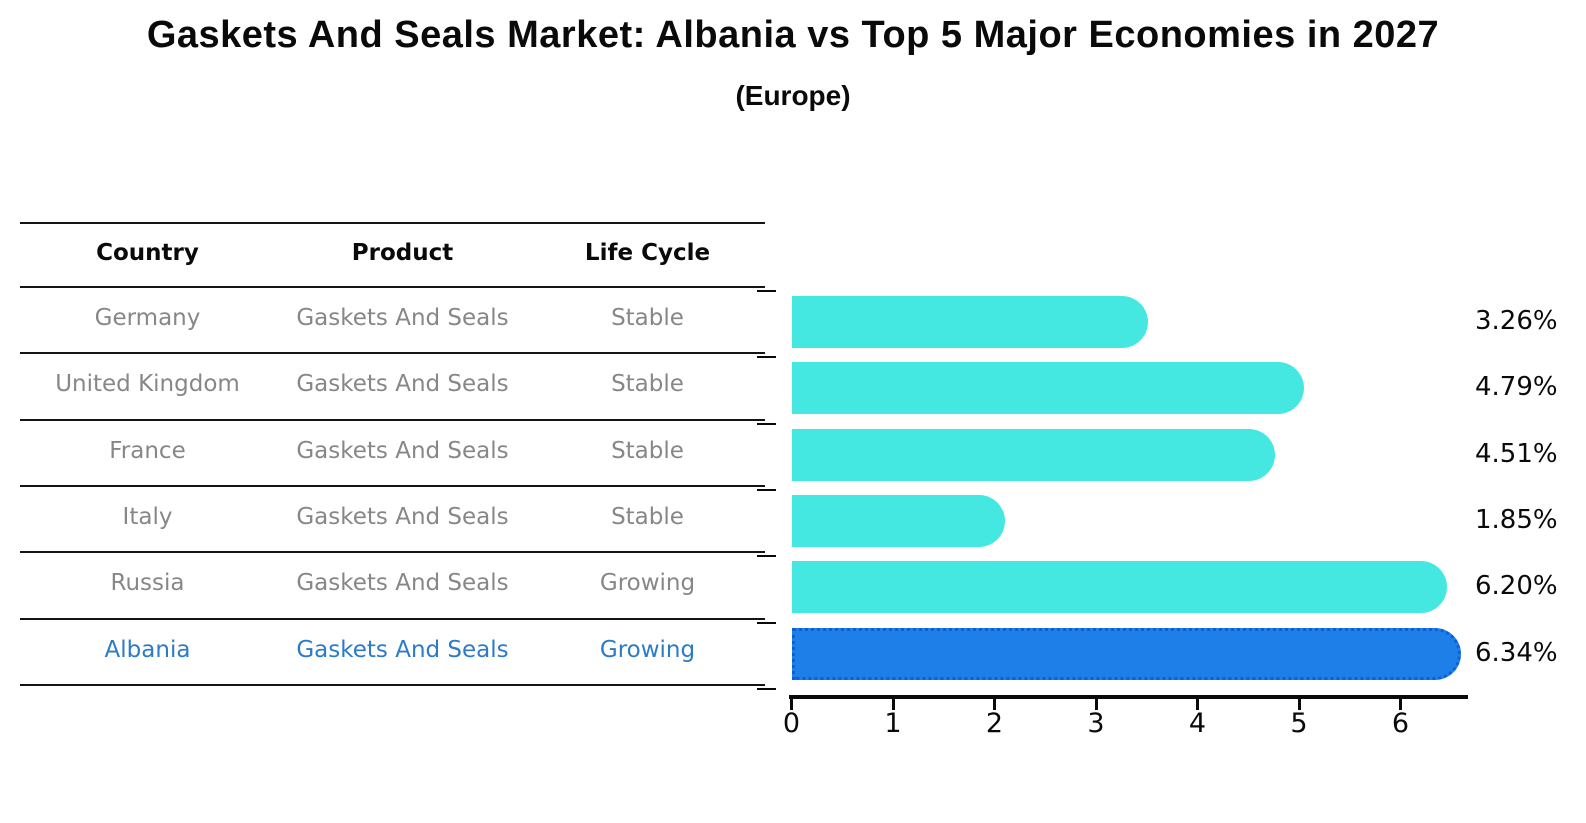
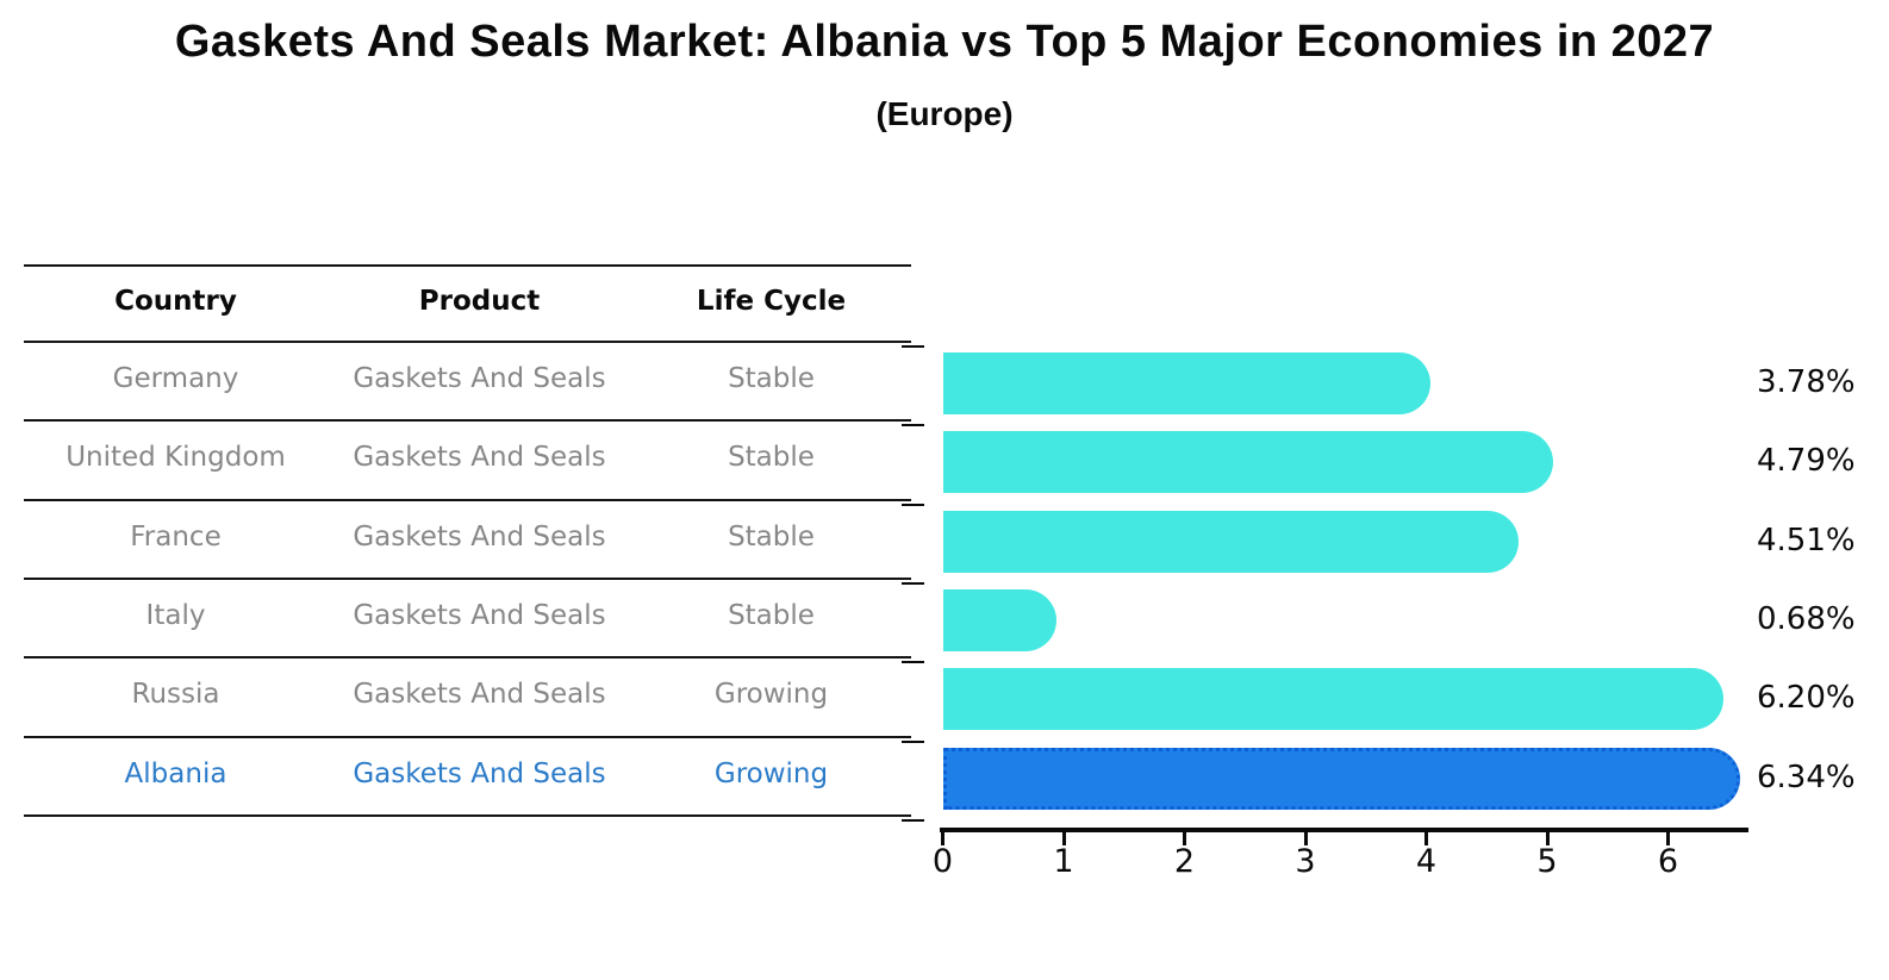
Germany: 3.26% -> 3.78%
Italy: 1.85% -> 0.68%
